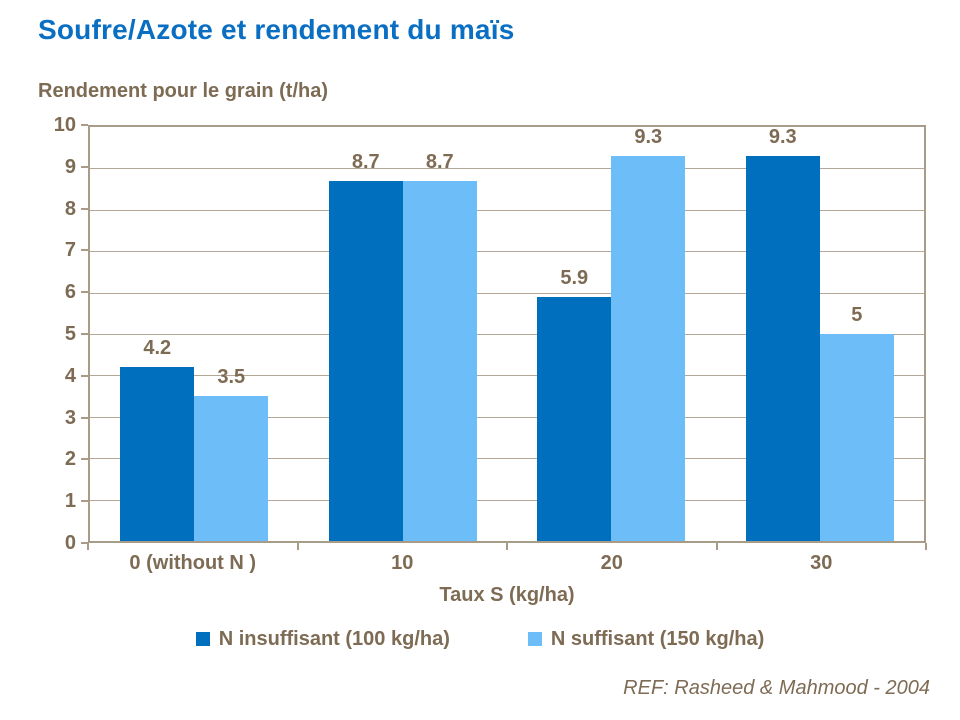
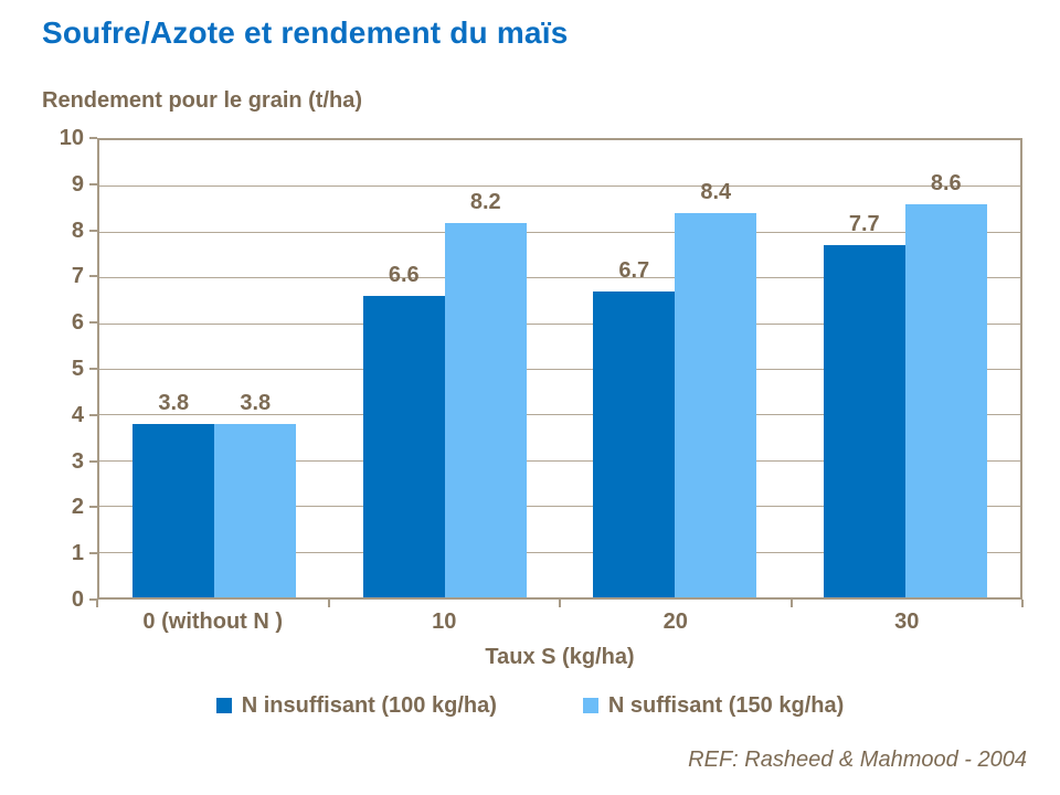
N insuffisant (100 kg/ha)/0 (without N ): 4.2 -> 3.8
N suffisant (150 kg/ha)/0 (without N ): 3.5 -> 3.8
N insuffisant (100 kg/ha)/10: 8.7 -> 6.6
N suffisant (150 kg/ha)/10: 8.7 -> 8.2
N insuffisant (100 kg/ha)/20: 5.9 -> 6.7
N suffisant (150 kg/ha)/20: 9.3 -> 8.4
N insuffisant (100 kg/ha)/30: 9.3 -> 7.7
N suffisant (150 kg/ha)/30: 5 -> 8.6
